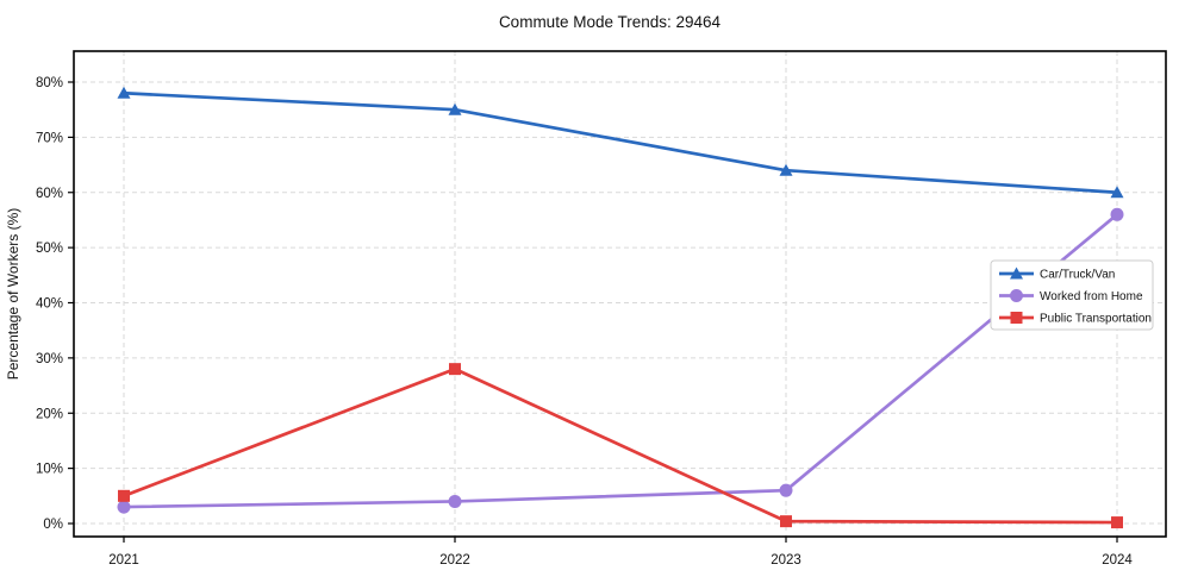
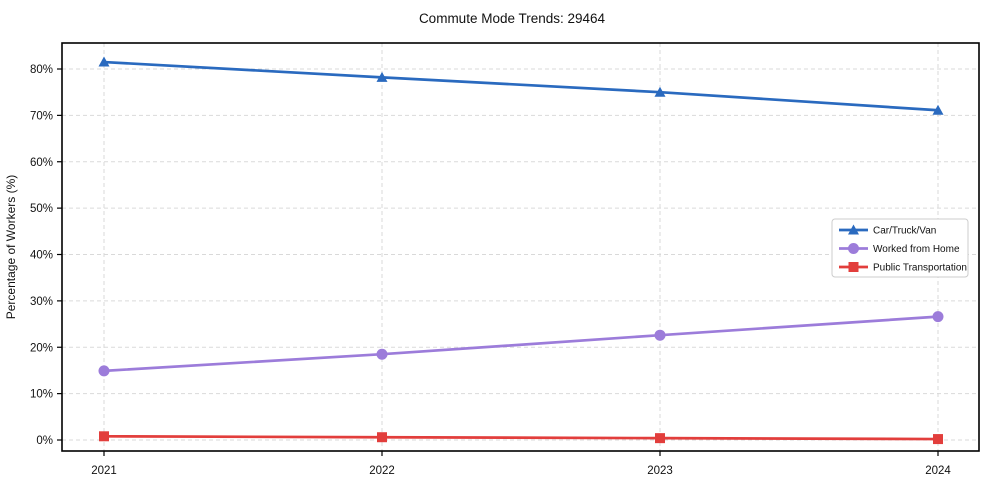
Car/Truck/Van/2021: 78% -> 82%
Worked from Home/2021: 3% -> 15%
Public Transportation/2021: 5% -> 1%
Car/Truck/Van/2022: 75% -> 78%
Worked from Home/2022: 4% -> 18%
Public Transportation/2022: 28% -> 1%
Car/Truck/Van/2023: 64% -> 75%
Worked from Home/2023: 6% -> 23%
Car/Truck/Van/2024: 60% -> 71%
Worked from Home/2024: 56% -> 27%
